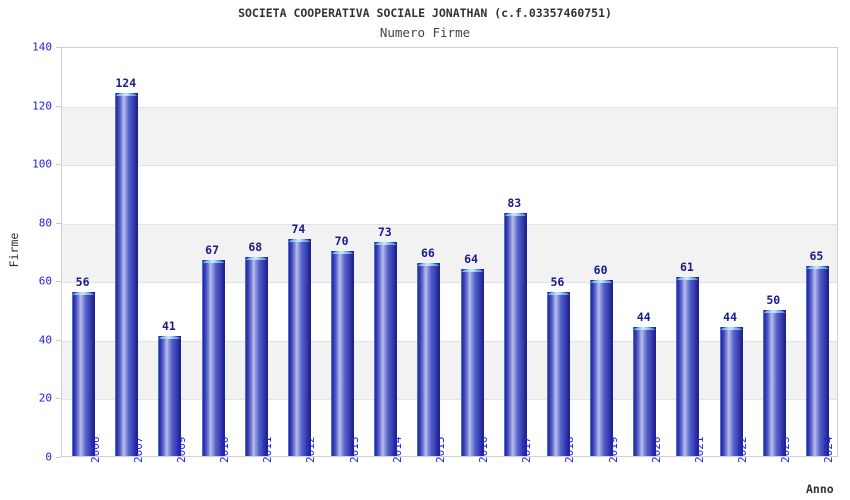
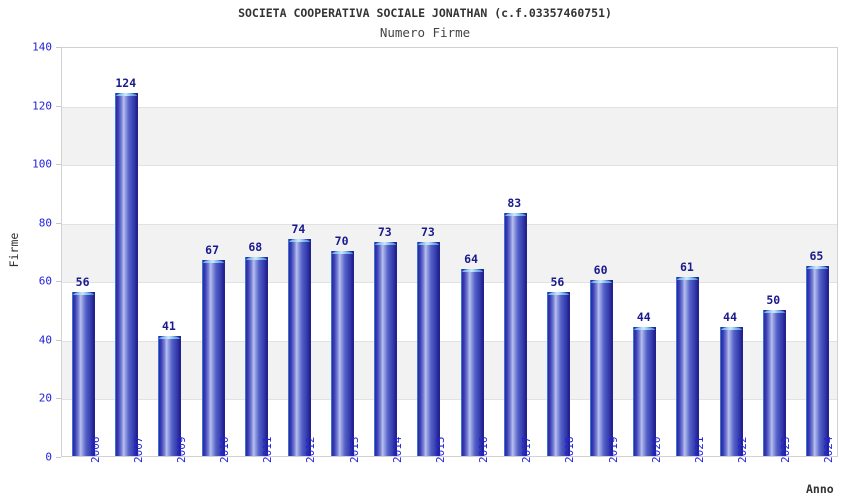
2015: 66 -> 73
